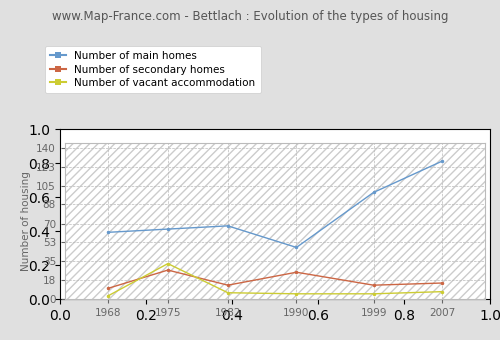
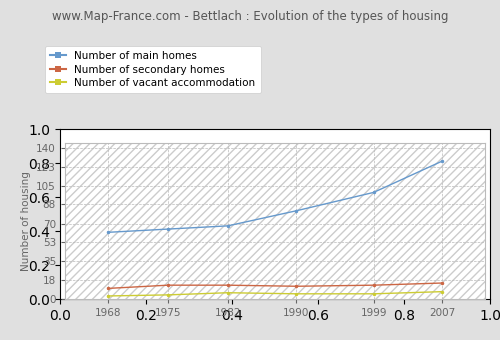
Number of secondary homes/1975: 27 -> 13
Number of vacant accommodation/1975: 33 -> 4
Number of main homes/1990: 48 -> 82
Number of secondary homes/1990: 25 -> 12
